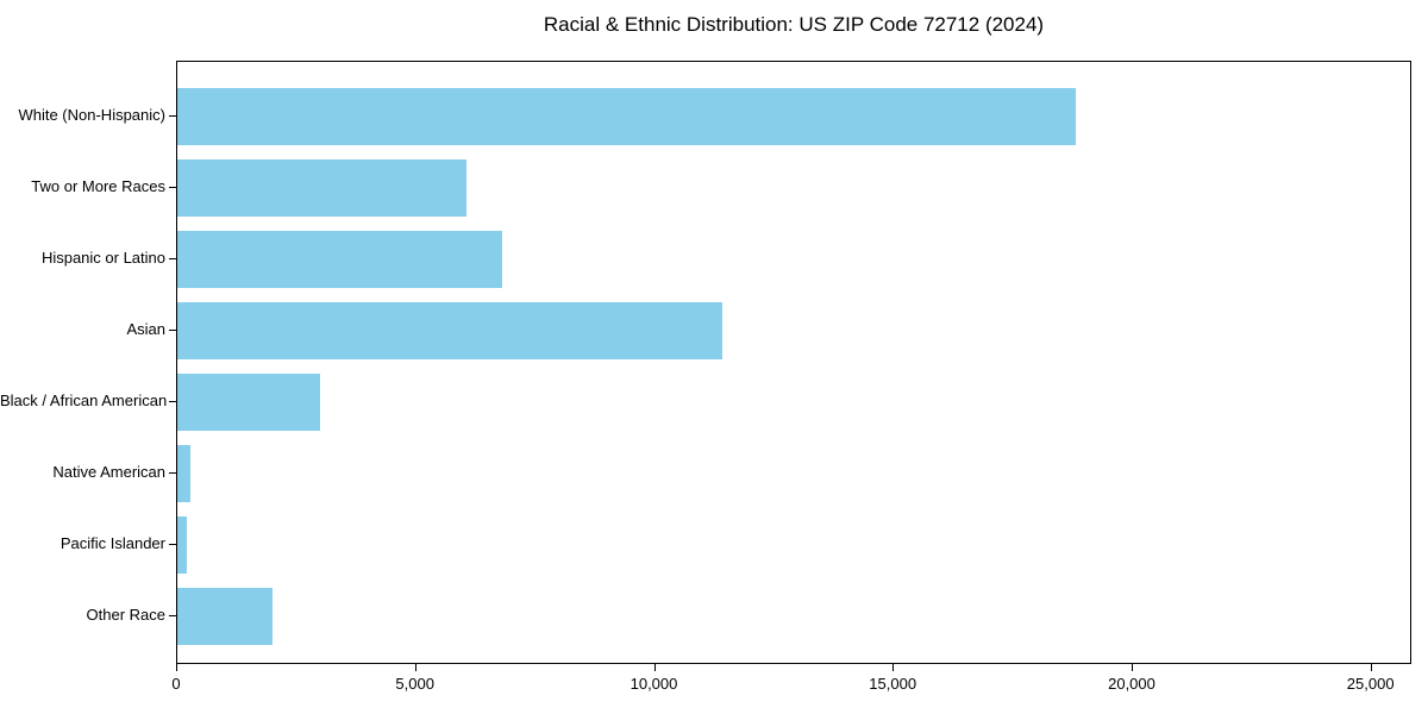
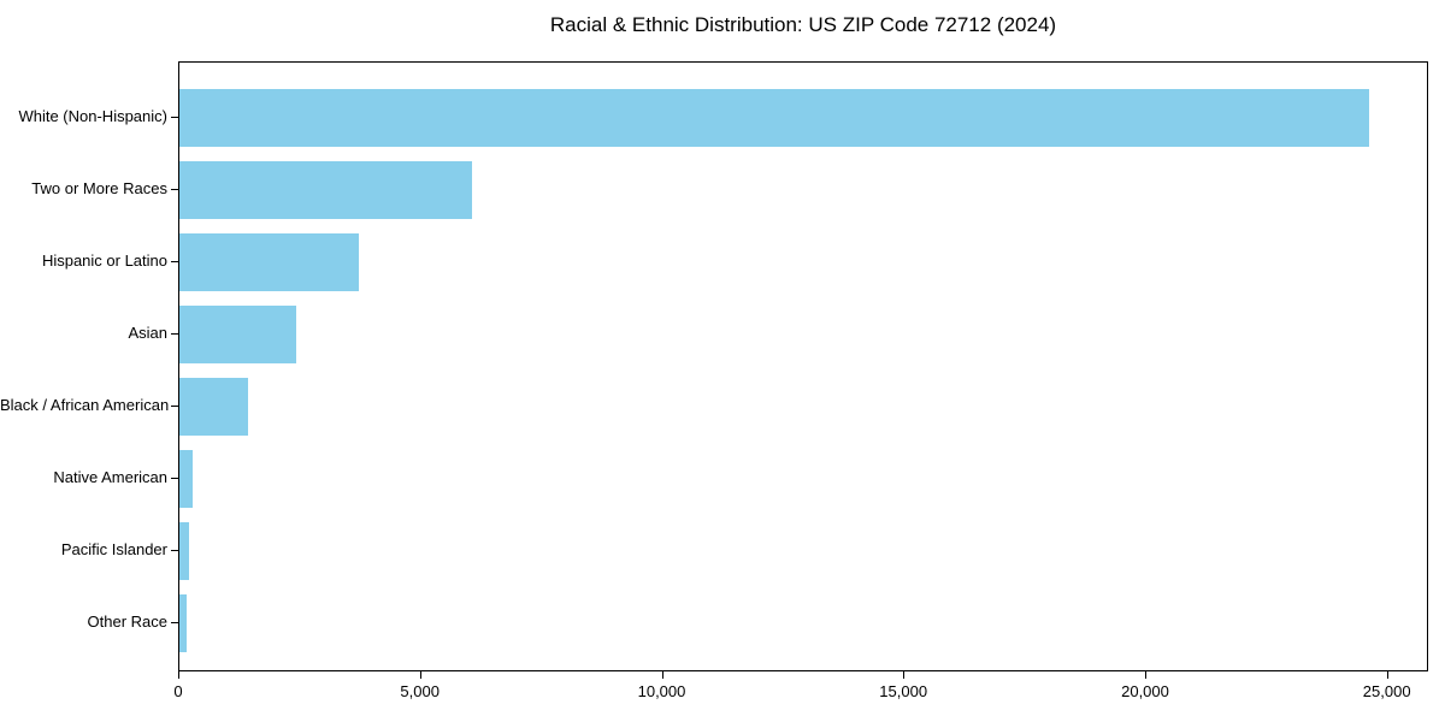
White (Non-Hispanic): 18800 -> 24600
Hispanic or Latino: 6800 -> 3700
Asian: 11400 -> 2400
Black / African American: 3000 -> 1400
Other Race: 2000 -> 200
